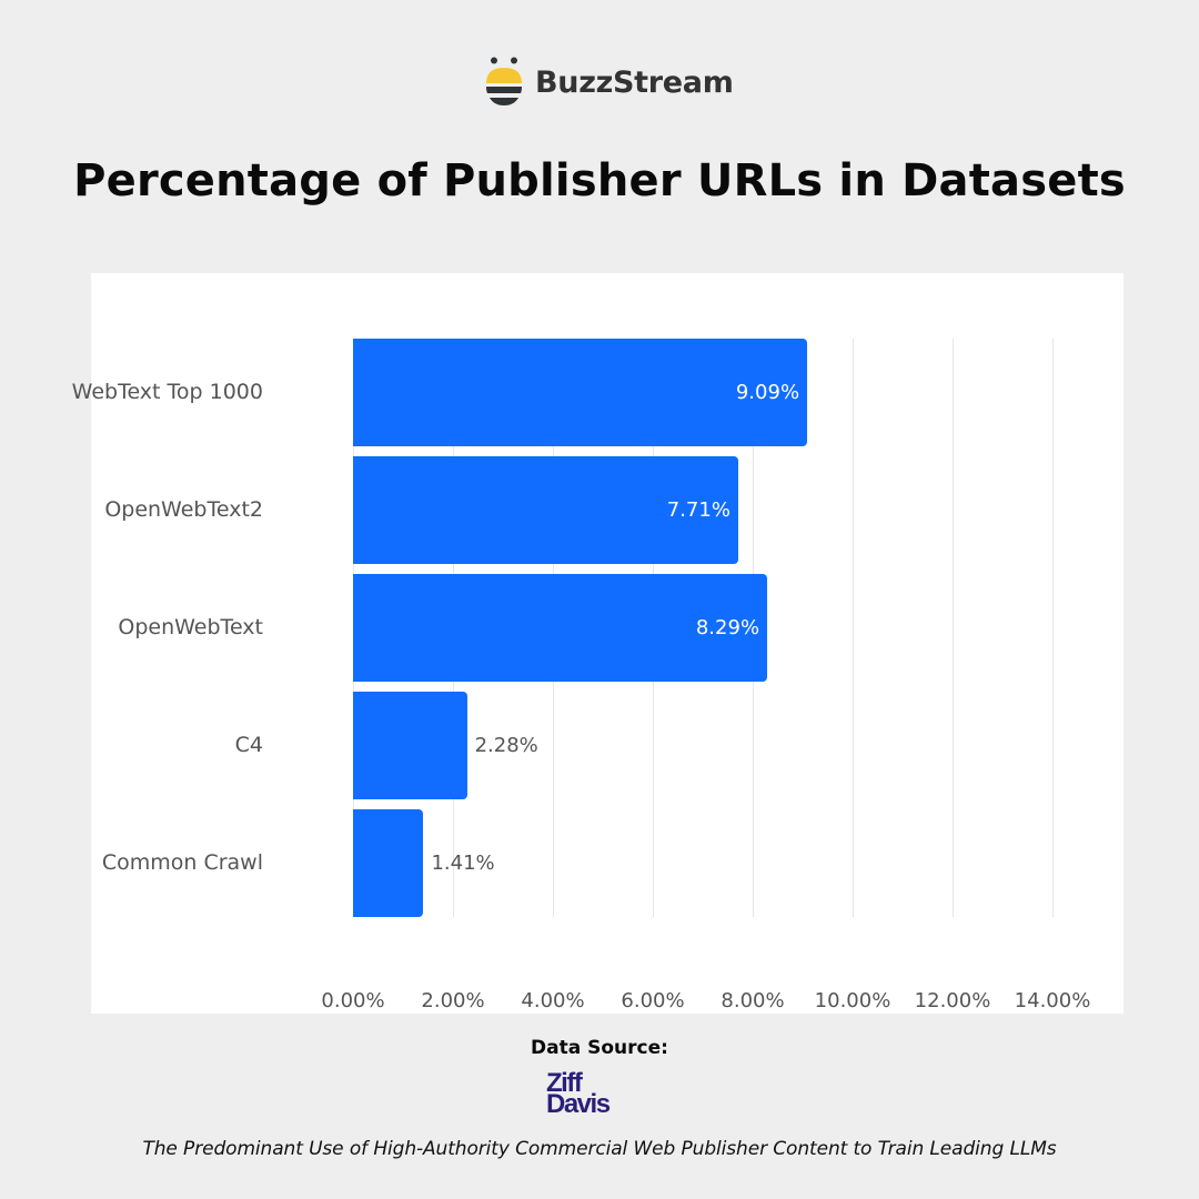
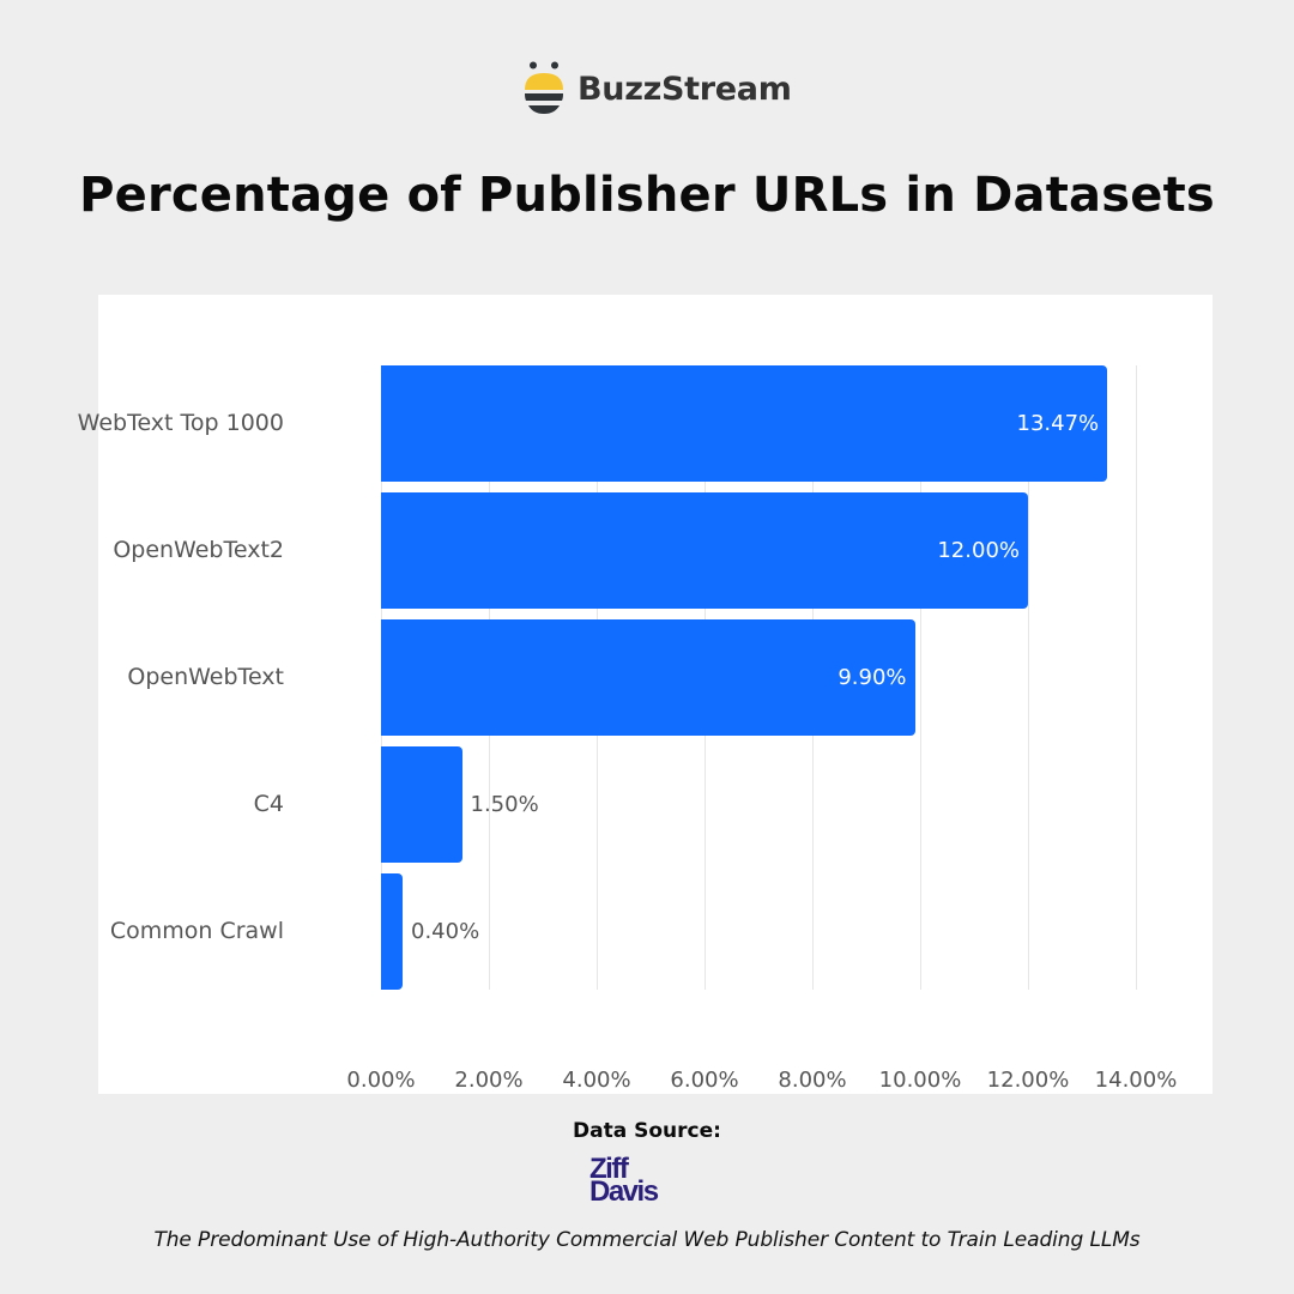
WebText Top 1000: 9.09% -> 13.47%
OpenWebText2: 7.71% -> 12.00%
OpenWebText: 8.29% -> 9.90%
C4: 2.28% -> 1.50%
Common Crawl: 1.41% -> 0.40%
